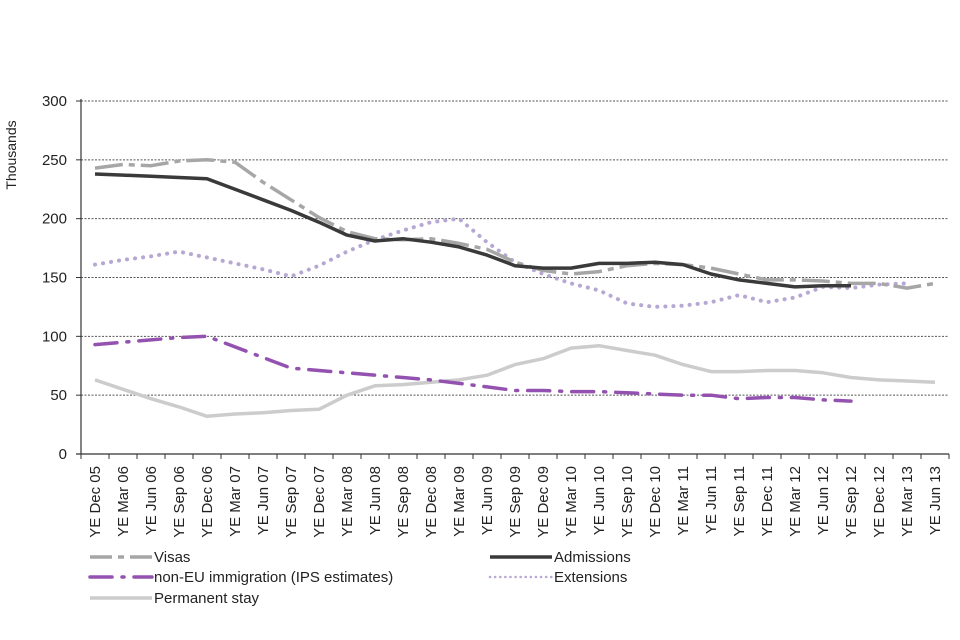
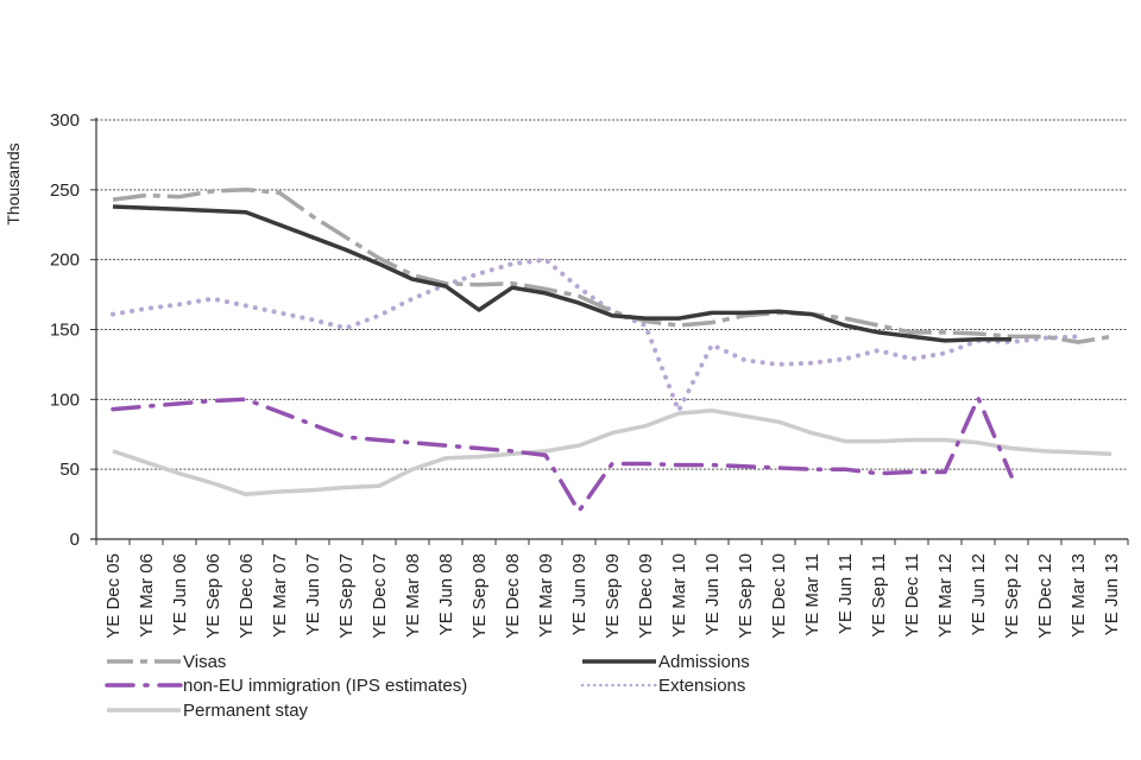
Admissions/YE Sep 08: 183 -> 164
non-EU immigration (IPS estimates)/YE Jun 09: 57 -> 20
Extensions/YE Mar 10: 145 -> 92
non-EU immigration (IPS estimates)/YE Jun 12: 46 -> 101
